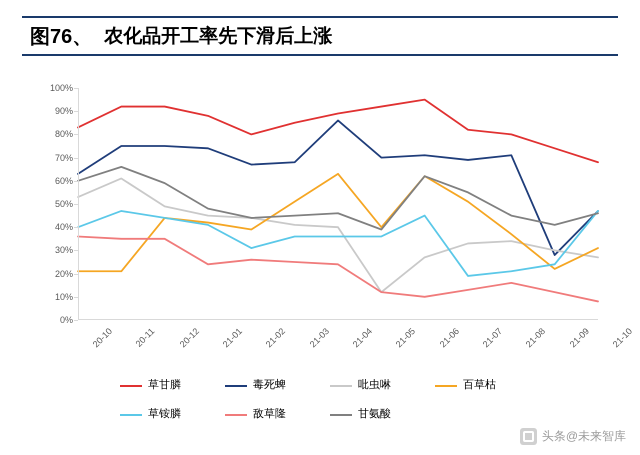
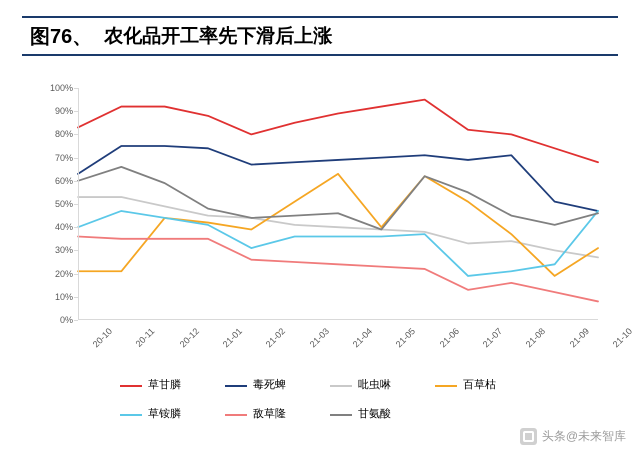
吡虫啉/20-11: 61% -> 53%
敌草隆/21-01: 24% -> 35%
毒死蜱/21-04: 86% -> 69%
吡虫啉/21-05: 12% -> 39%
敌草隆/21-05: 12% -> 23%
吡虫啉/21-06: 27% -> 38%
草铵膦/21-06: 45% -> 37%
敌草隆/21-06: 10% -> 22%
毒死蜱/21-09: 28% -> 51%
百草枯/21-09: 22% -> 19%
